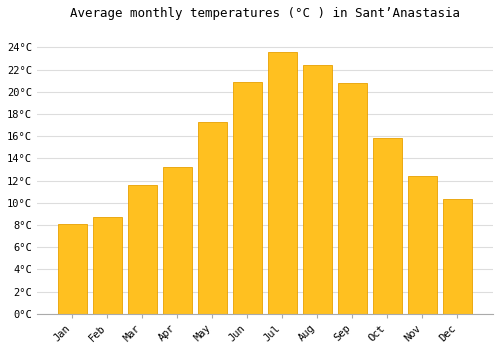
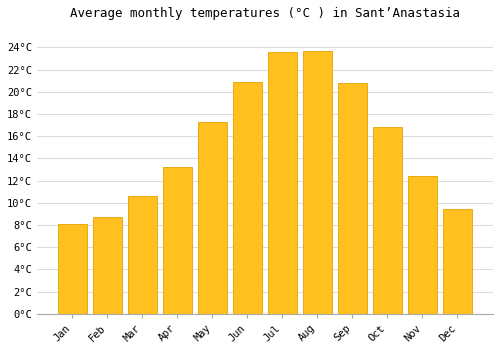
Mar: 11.6°C -> 10.6°C
Aug: 22.4°C -> 23.7°C
Oct: 15.8°C -> 16.8°C
Dec: 10.3°C -> 9.4°C
